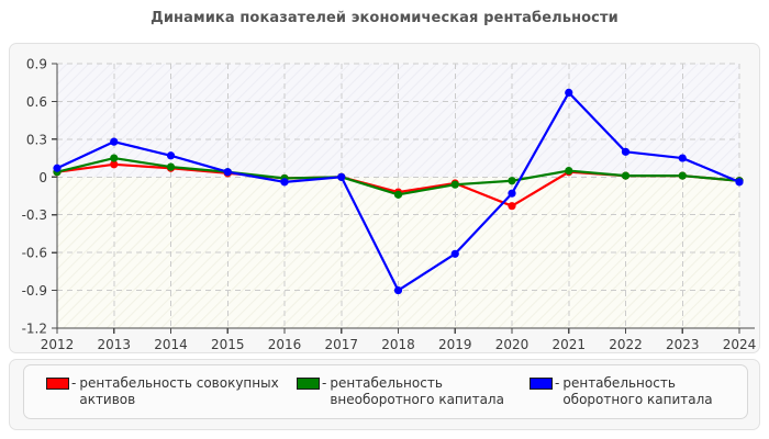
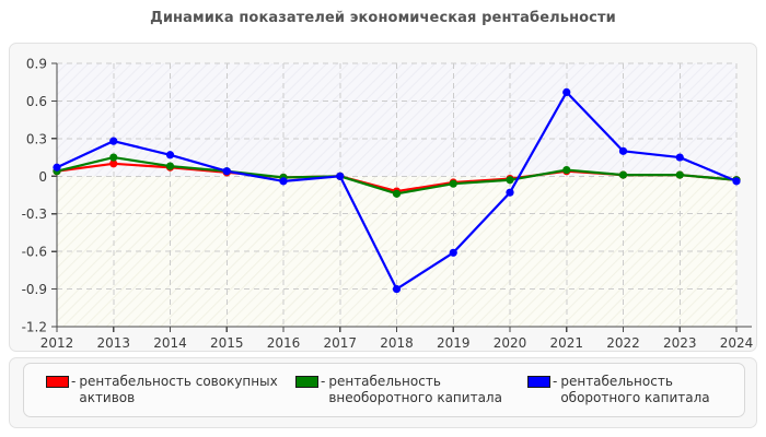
рентабельность совокупных активов/2020: -0.23 -> -0.02
